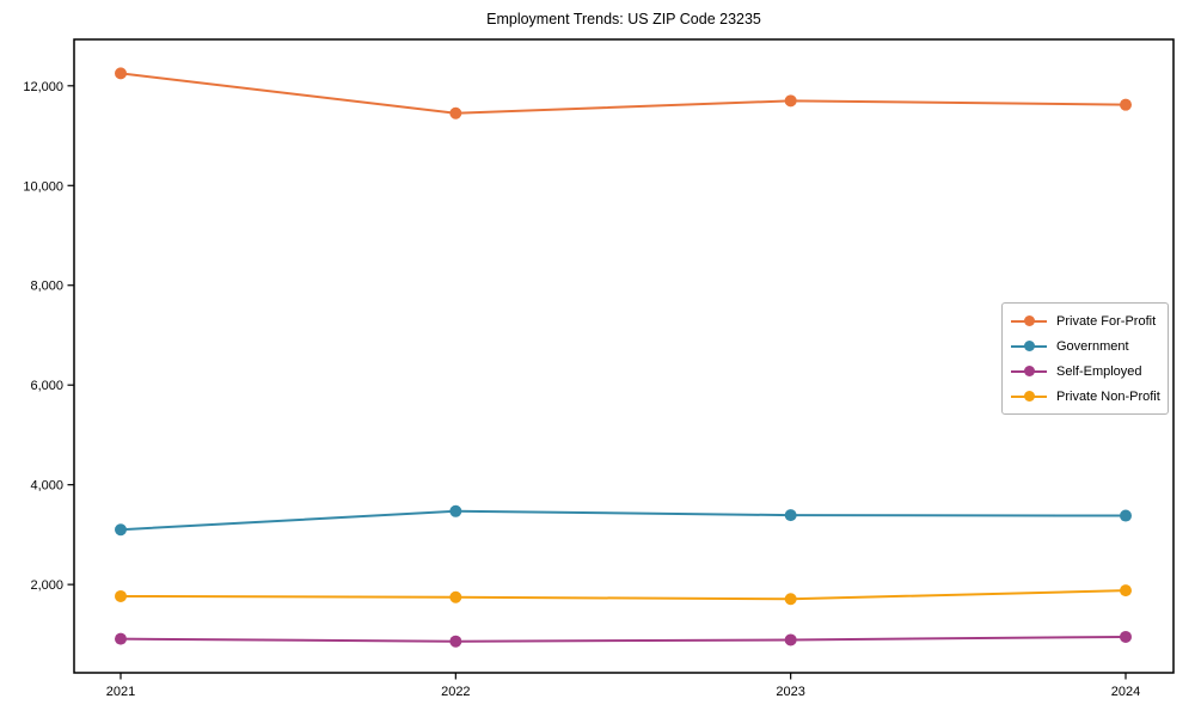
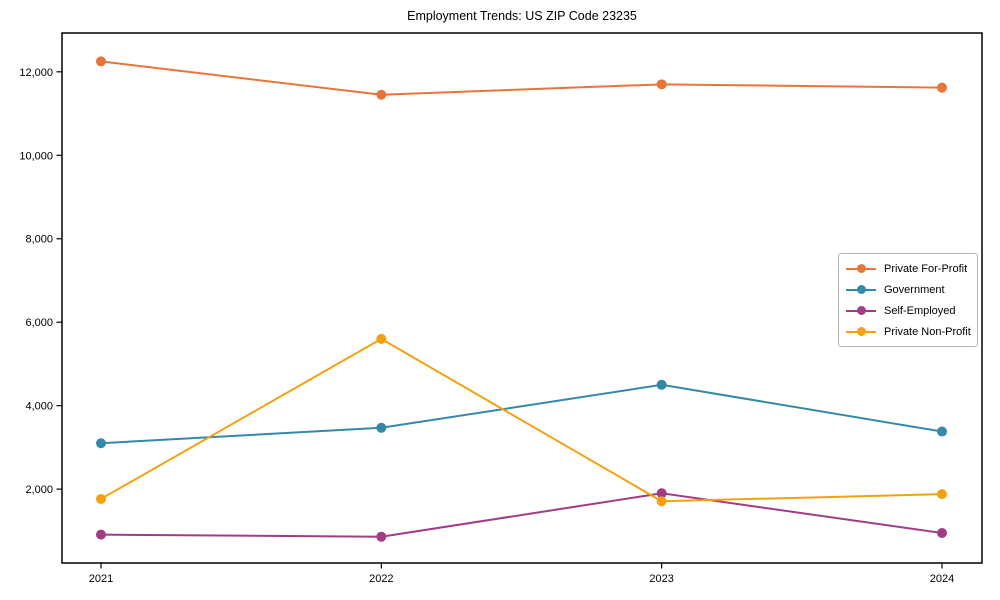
Private Non-Profit/2022: 1700 -> 5600
Government/2023: 3400 -> 4500
Self-Employed/2023: 900 -> 1900
